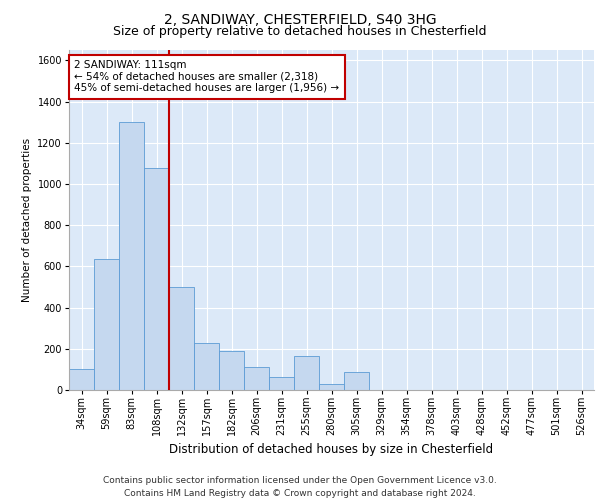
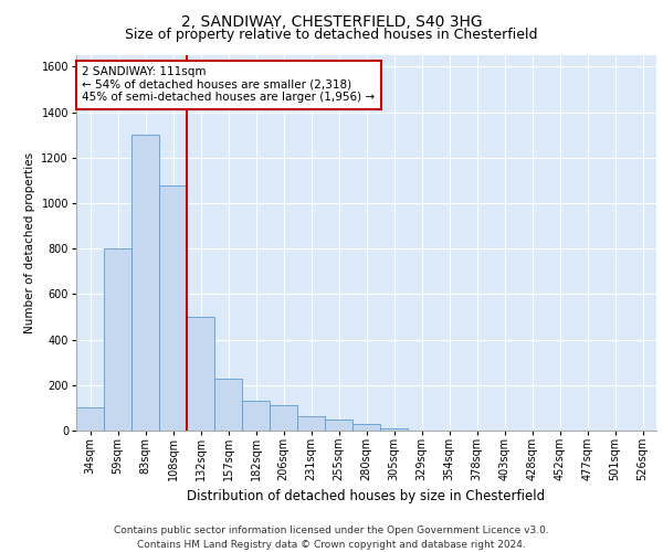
59sqm: 635 -> 800
182sqm: 190 -> 130
255sqm: 165 -> 50
305sqm: 85 -> 10
